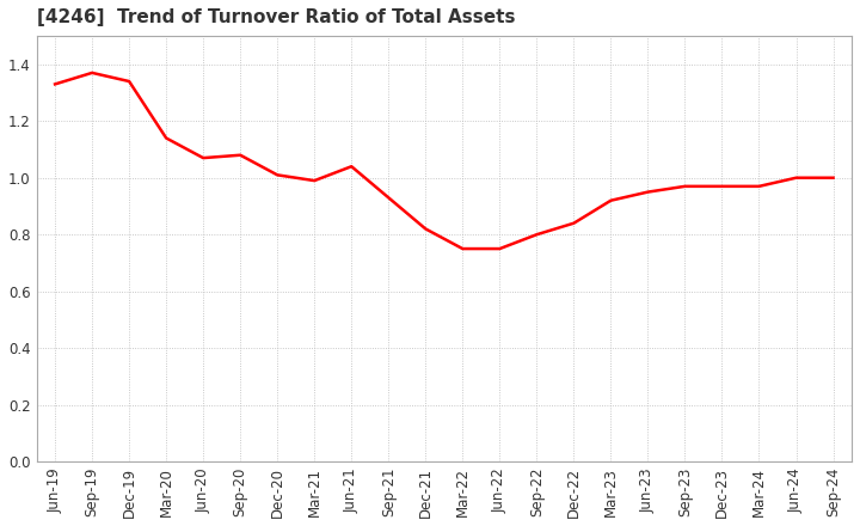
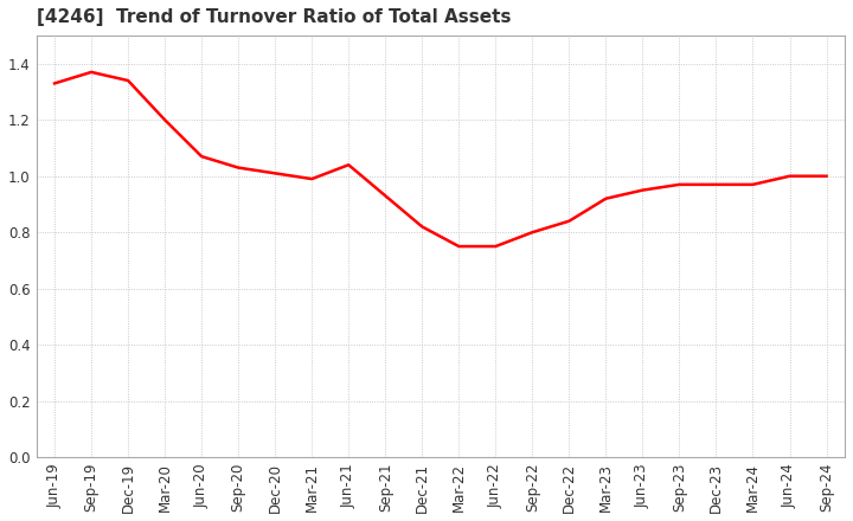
Mar-20: 1.14 -> 1.20
Sep-20: 1.08 -> 1.03
